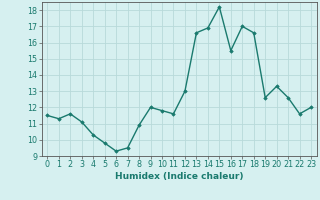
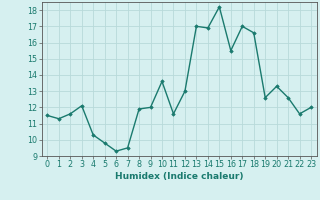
3: 11.1 -> 12.1
8: 10.9 -> 11.9
10: 11.8 -> 13.6
13: 16.6 -> 17.0
